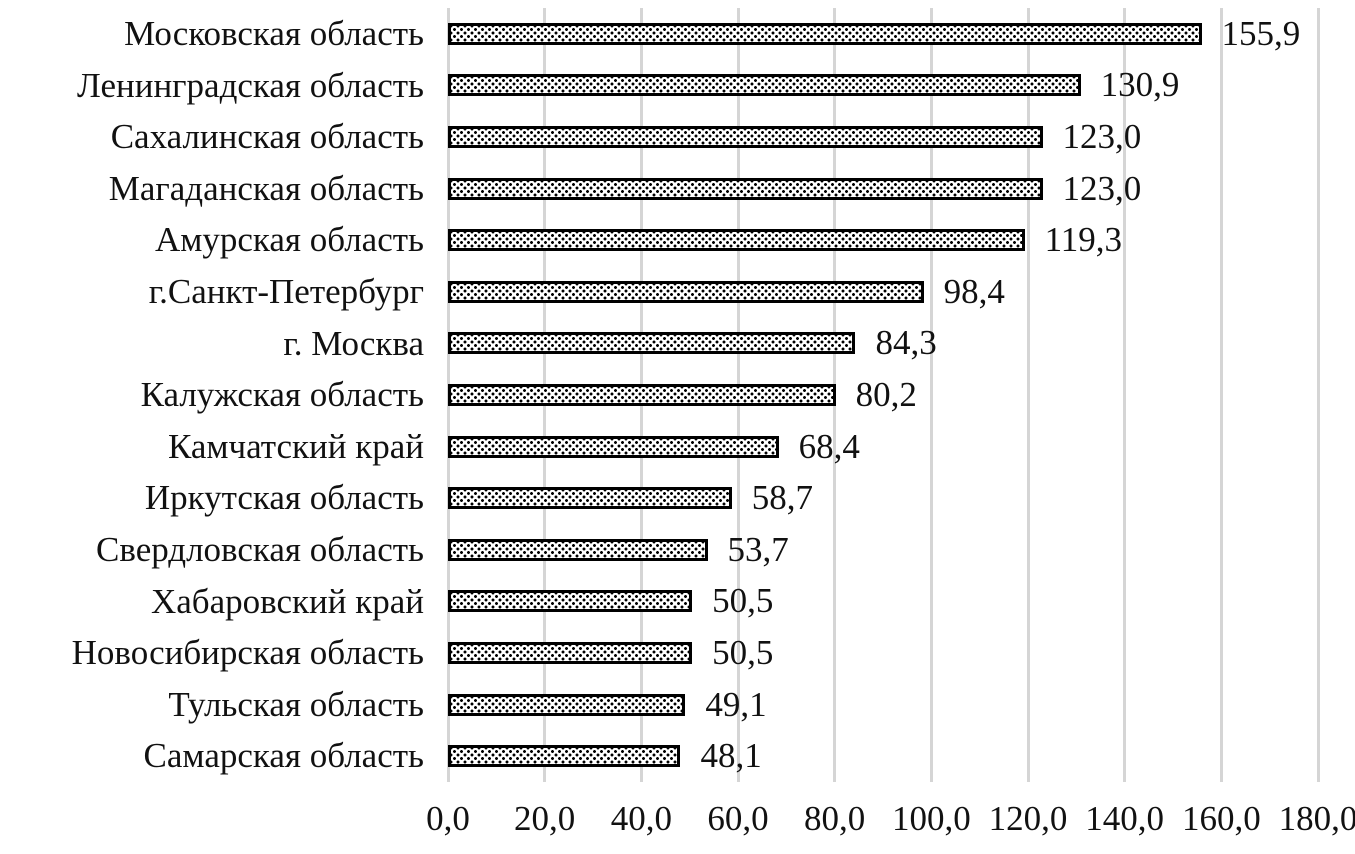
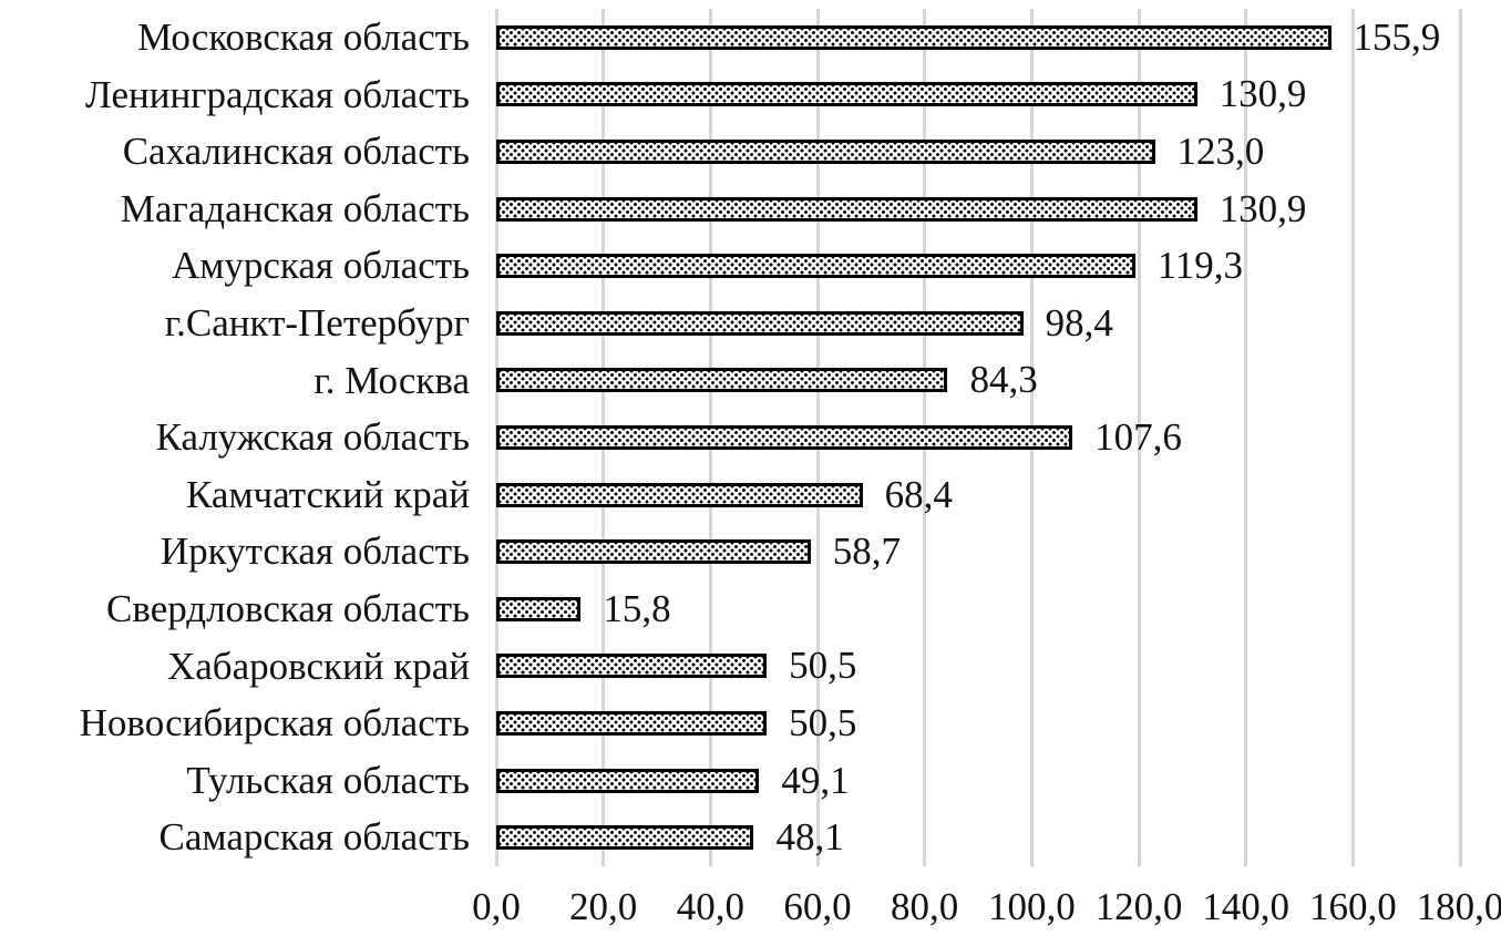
Магаданская область: 123,0 -> 130,9
Калужская область: 80,2 -> 107,6
Свердловская область: 53,7 -> 15,8
